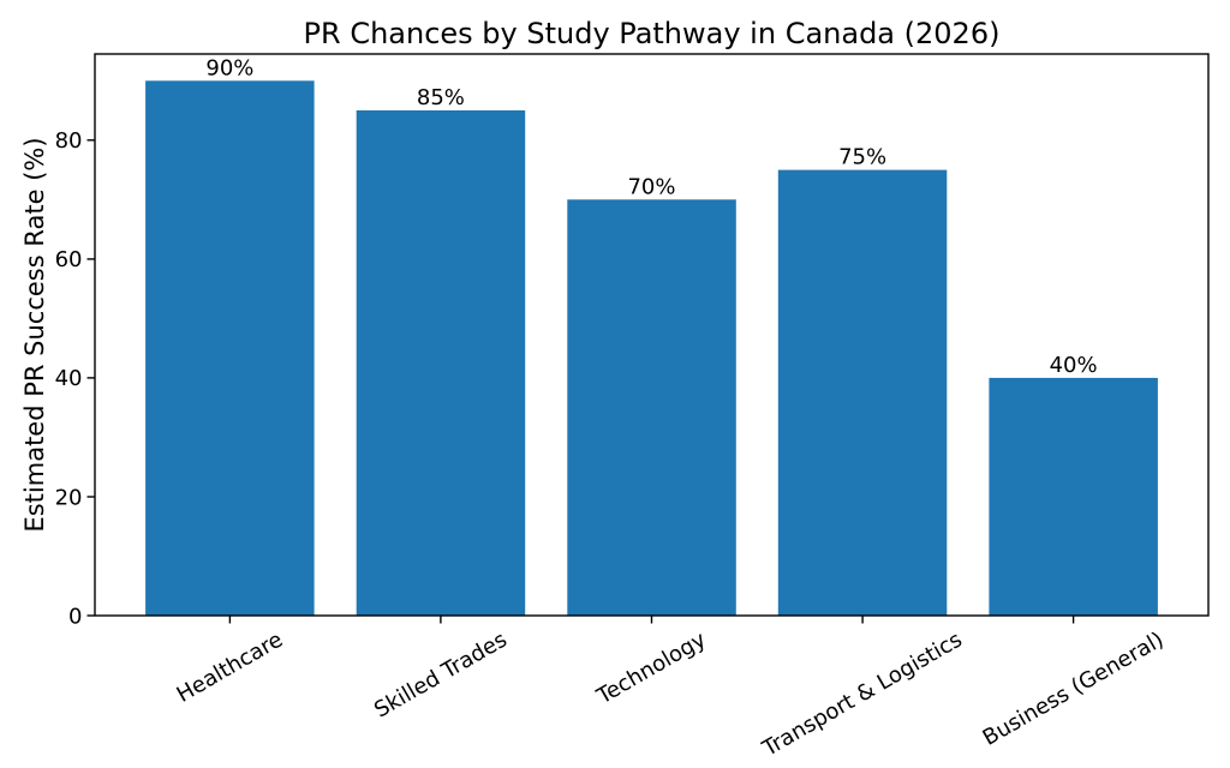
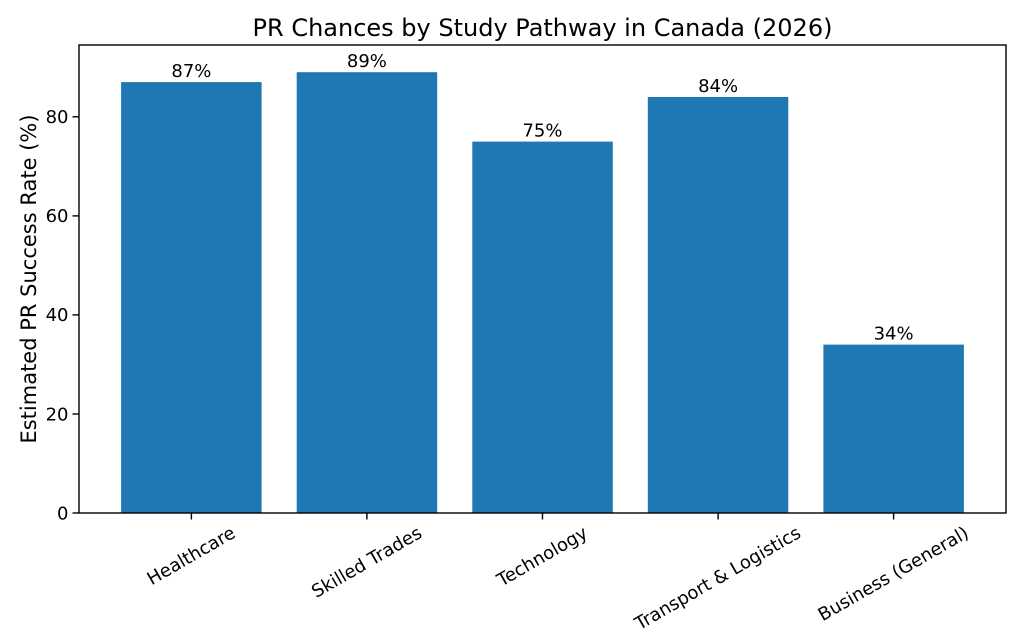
Healthcare: 90% -> 87%
Skilled Trades: 85% -> 89%
Technology: 70% -> 75%
Transport & Logistics: 75% -> 84%
Business (General): 40% -> 34%
